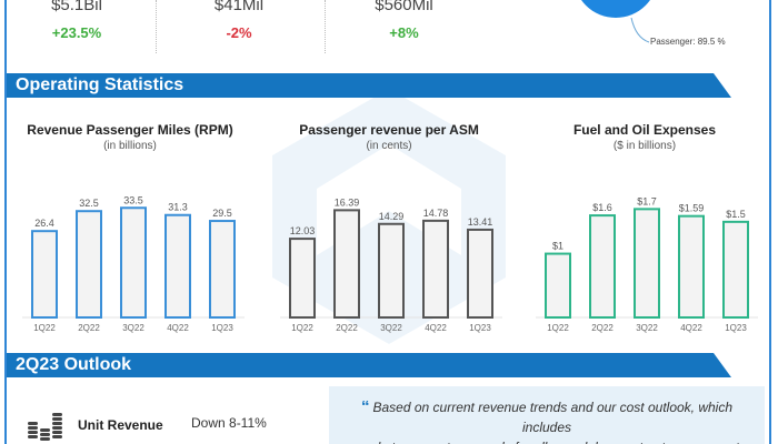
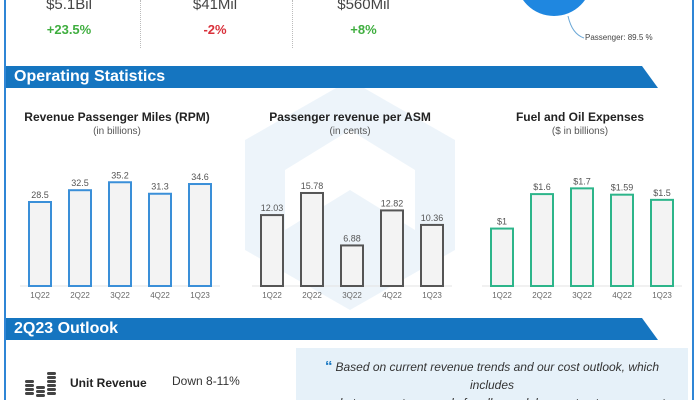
Revenue Passenger Miles (RPM)/1Q22: 26.4 -> 28.5
Revenue Passenger Miles (RPM)/3Q22: 33.5 -> 35.2
Revenue Passenger Miles (RPM)/1Q23: 29.5 -> 34.6
Passenger revenue per ASM/2Q22: 16.39 -> 15.78
Passenger revenue per ASM/3Q22: 14.29 -> 6.88
Passenger revenue per ASM/4Q22: 14.78 -> 12.82
Passenger revenue per ASM/1Q23: 13.41 -> 10.36
